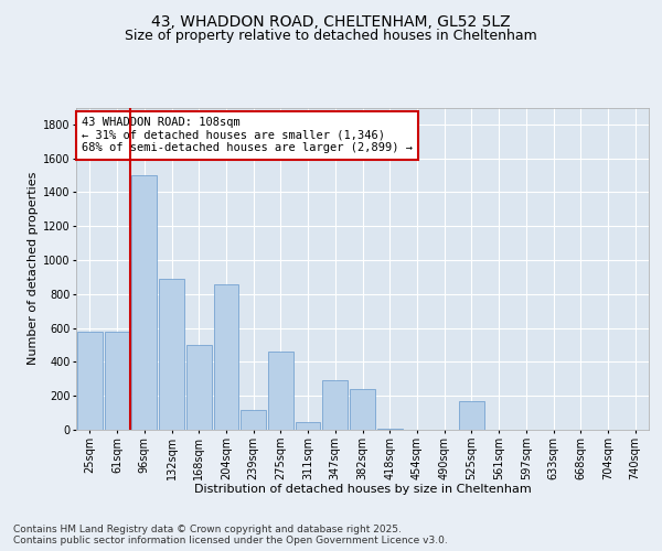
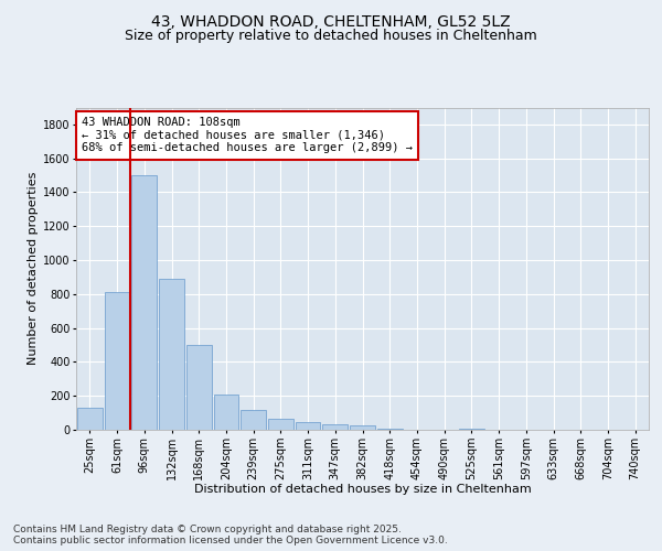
25sqm: 580 -> 130
61sqm: 580 -> 810
204sqm: 860 -> 210
275sqm: 460 -> 60
347sqm: 290 -> 40
382sqm: 240 -> 20
525sqm: 170 -> 0
